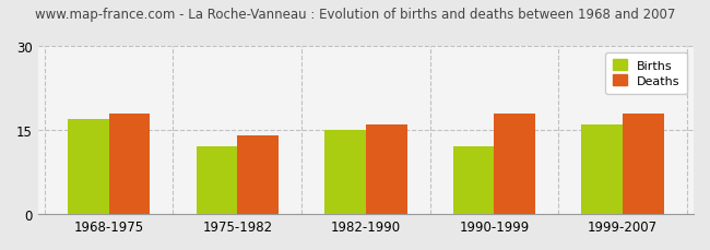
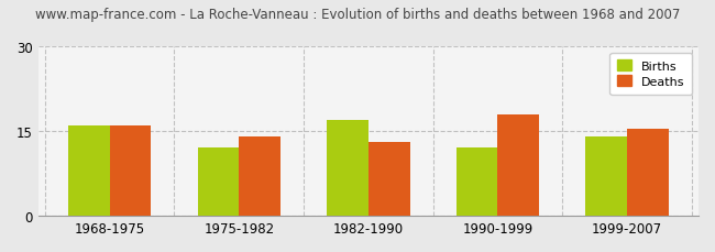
Births/1968-1975: 17 -> 16
Deaths/1968-1975: 18.0 -> 16.0
Births/1982-1990: 15 -> 17
Deaths/1982-1990: 16.0 -> 13.0
Births/1999-2007: 16 -> 14
Deaths/1999-2007: 18.0 -> 15.5
